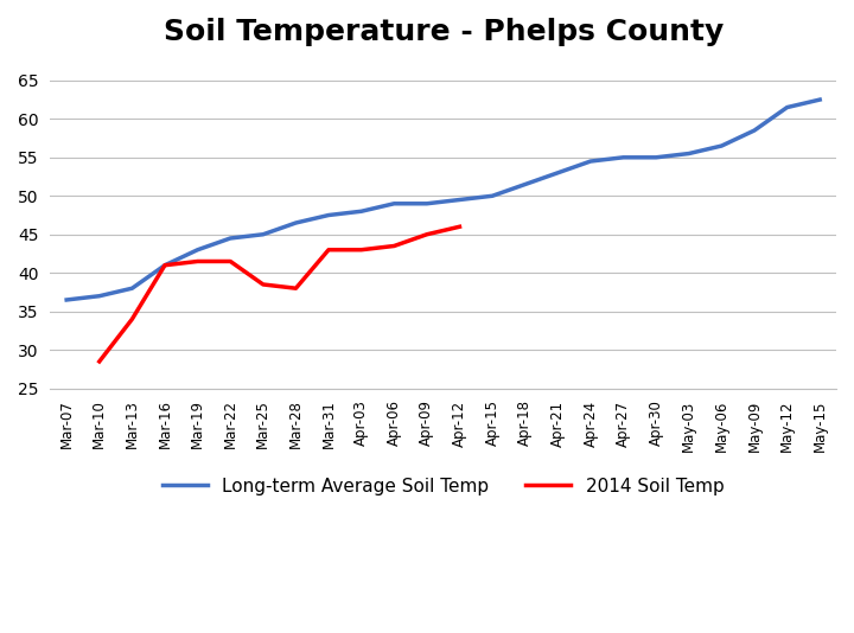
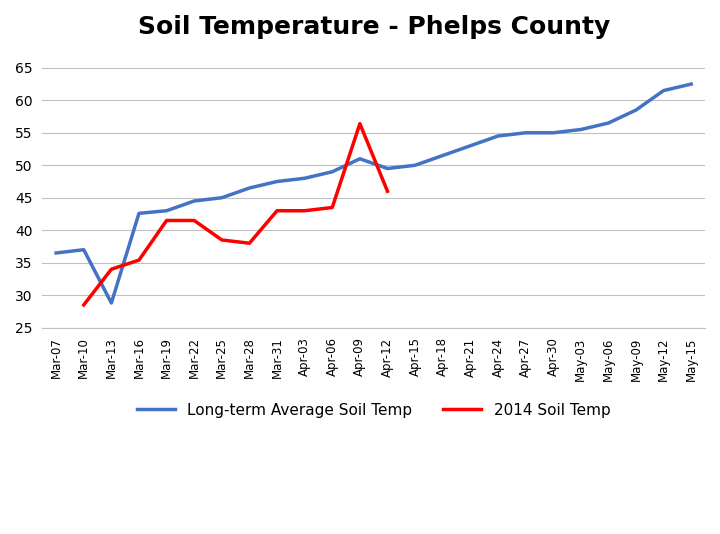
Long-term Average Soil Temp/Mar-13: 38.0 -> 28.8
Long-term Average Soil Temp/Mar-16: 41.0 -> 42.6
2014 Soil Temp/Mar-16: 41.0 -> 35.4
Long-term Average Soil Temp/Apr-09: 49.0 -> 51.0
2014 Soil Temp/Apr-09: 45.0 -> 56.4
